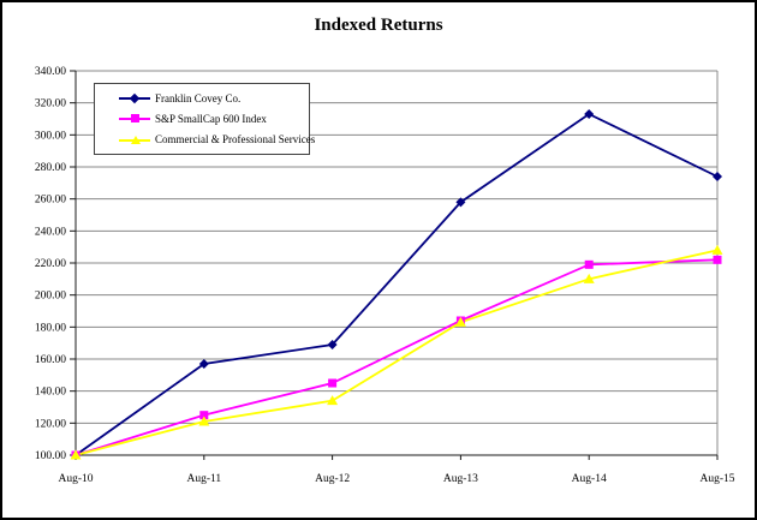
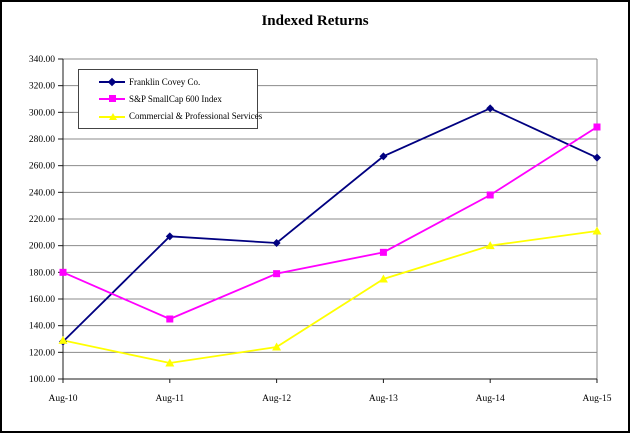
Franklin Covey Co./Aug-10: 100 -> 128
S&P SmallCap 600 Index/Aug-10: 100 -> 180
Commercial & Professional Services/Aug-10: 100 -> 129
Franklin Covey Co./Aug-11: 157 -> 207
S&P SmallCap 600 Index/Aug-11: 125 -> 145
Commercial & Professional Services/Aug-11: 121 -> 112
Franklin Covey Co./Aug-12: 169 -> 202
S&P SmallCap 600 Index/Aug-12: 145 -> 179
Commercial & Professional Services/Aug-12: 134 -> 124
Franklin Covey Co./Aug-13: 258 -> 267
S&P SmallCap 600 Index/Aug-13: 184 -> 195
Commercial & Professional Services/Aug-13: 183 -> 175
Franklin Covey Co./Aug-14: 313 -> 303
S&P SmallCap 600 Index/Aug-14: 219 -> 238
Commercial & Professional Services/Aug-14: 210 -> 200
Franklin Covey Co./Aug-15: 274 -> 266
S&P SmallCap 600 Index/Aug-15: 222 -> 289
Commercial & Professional Services/Aug-15: 228 -> 211
